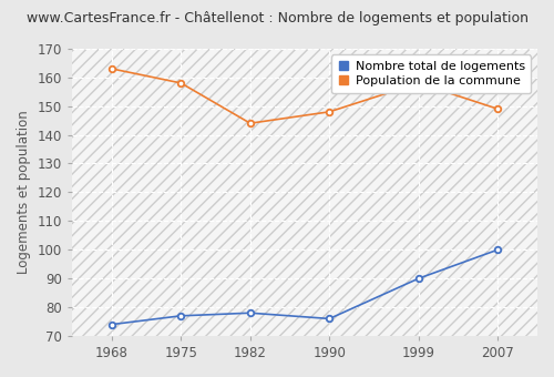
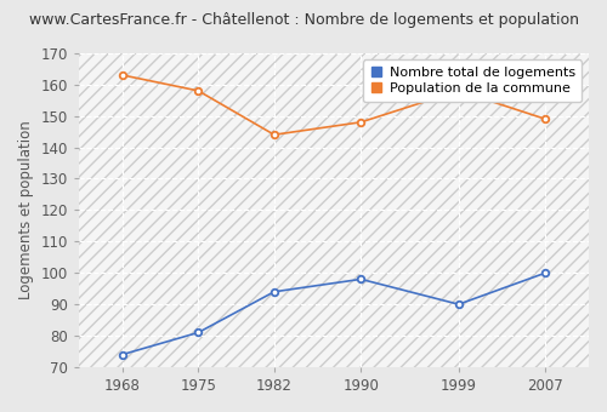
Nombre total de logements/1975: 77 -> 81
Nombre total de logements/1982: 78 -> 94
Nombre total de logements/1990: 76 -> 98
